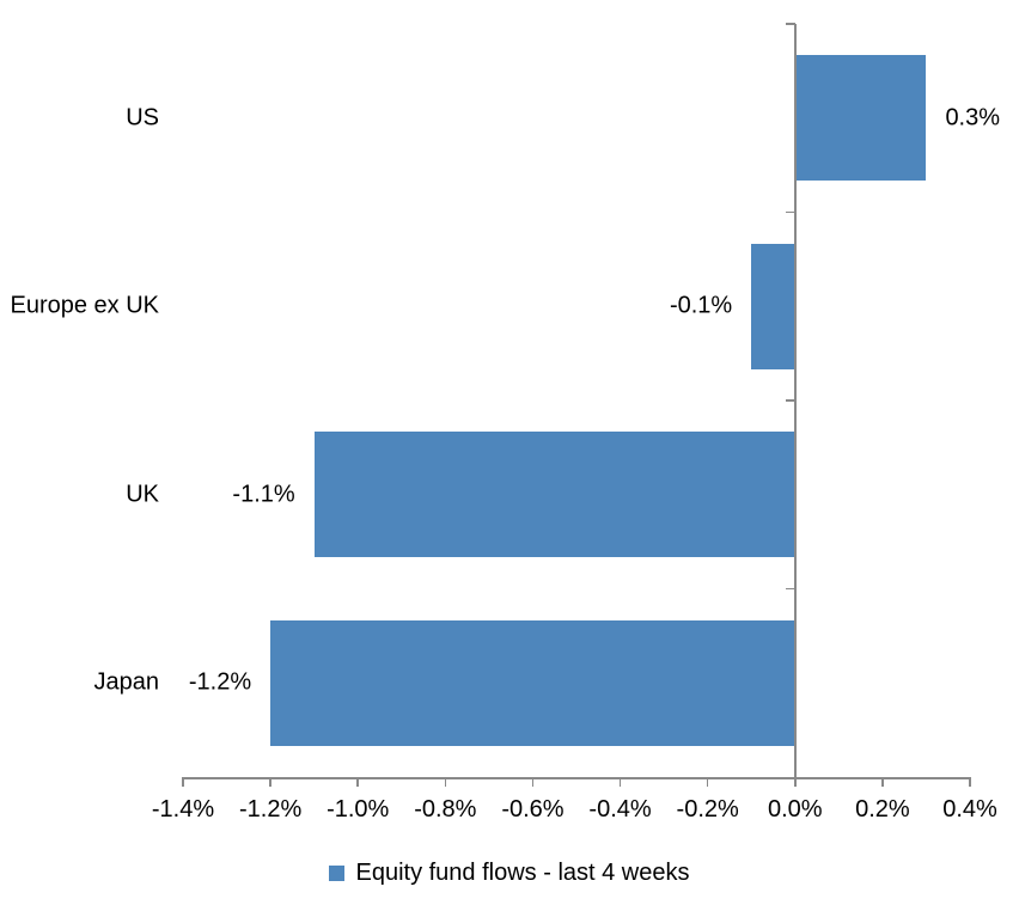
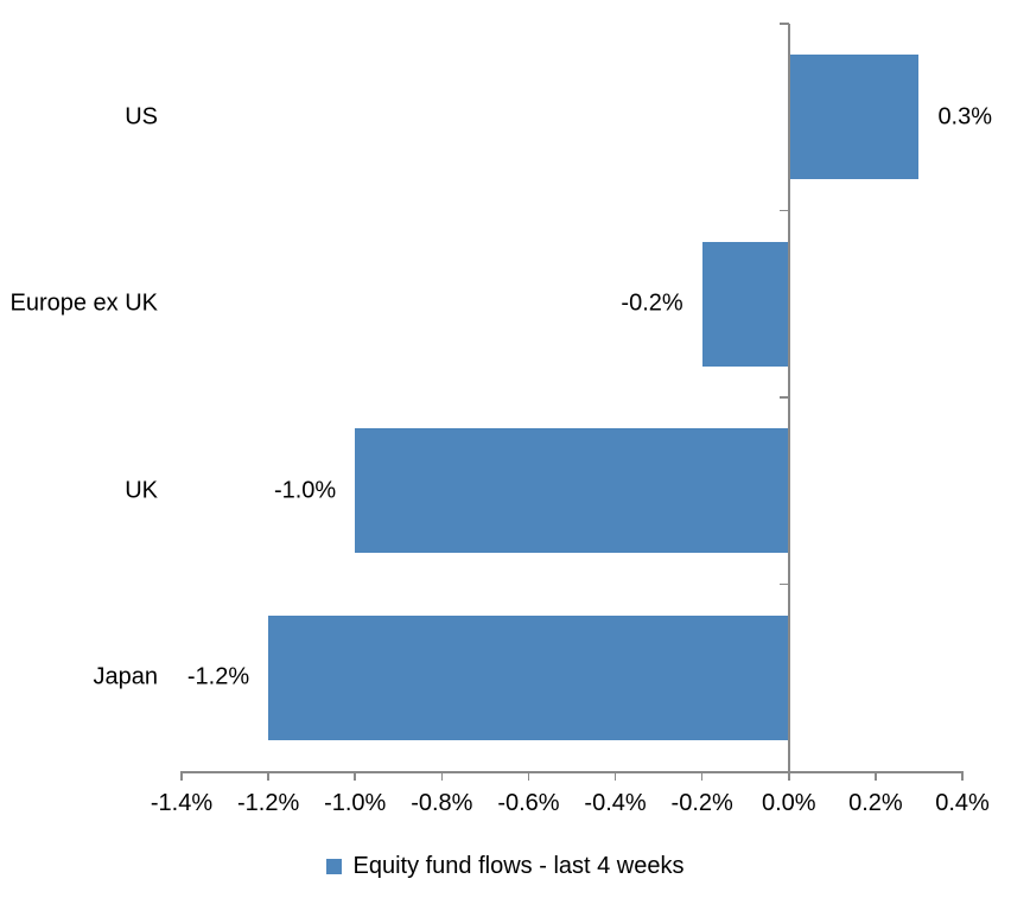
Europe ex UK: -0.1% -> -0.2%
UK: -1.1% -> -1.0%
